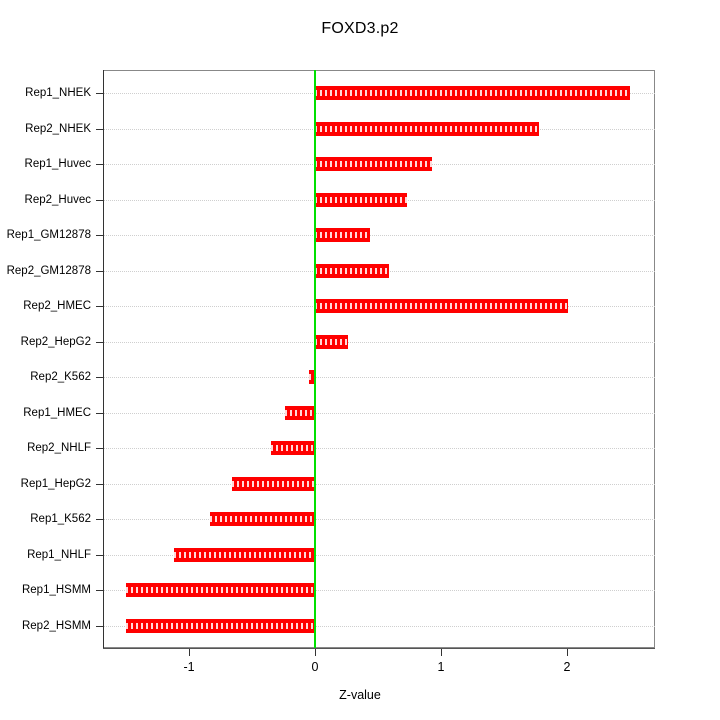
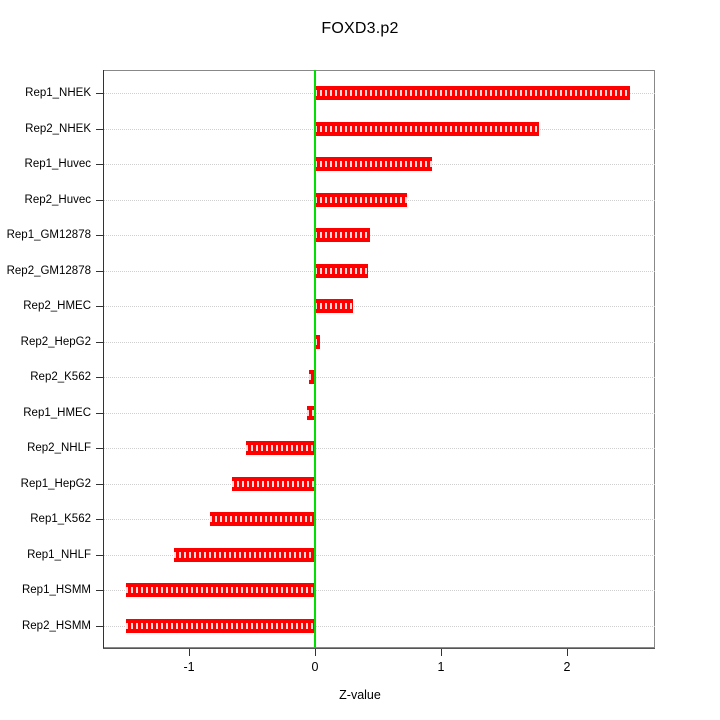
Rep2_GM12878: 0.59 -> 0.42
Rep2_HMEC: 2.01 -> 0.30
Rep2_HepG2: 0.26 -> 0.04
Rep1_HMEC: -0.24 -> -0.06
Rep2_NHLF: -0.35 -> -0.55
